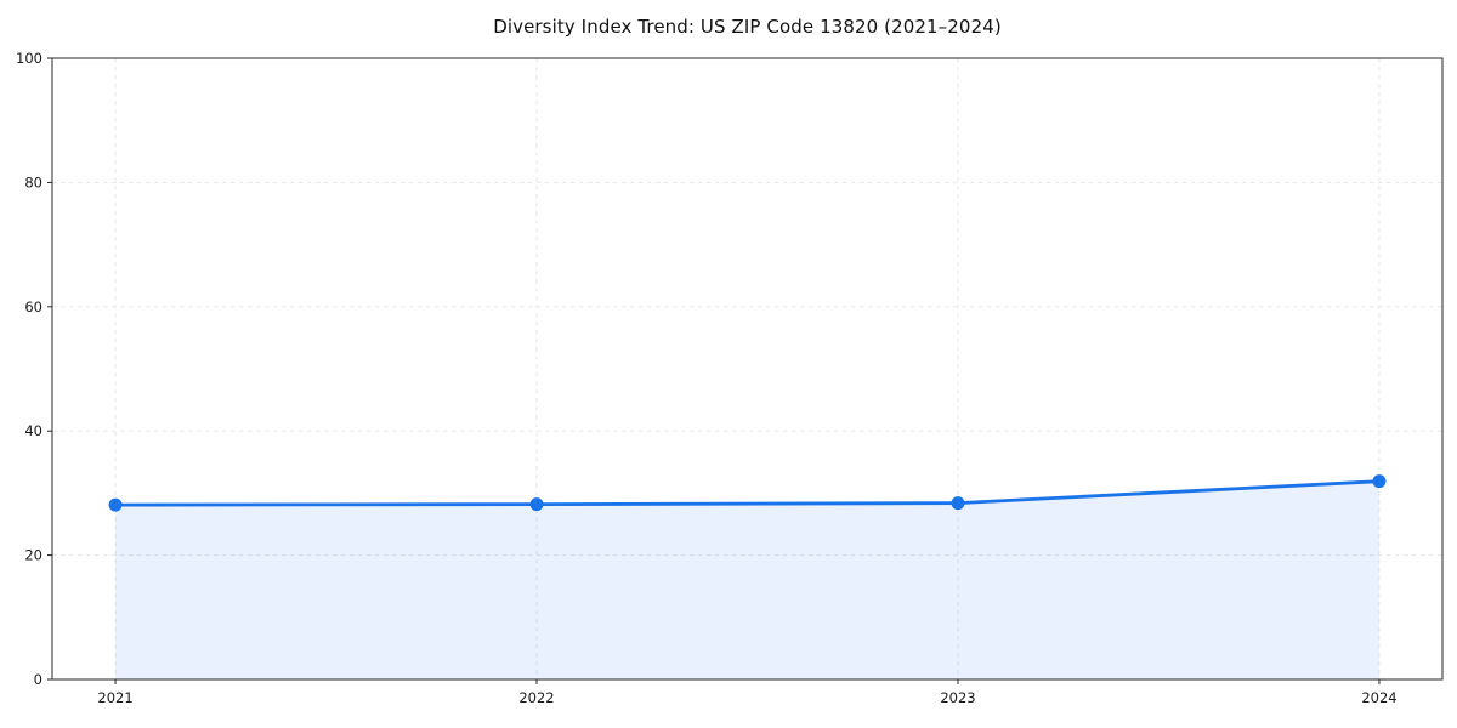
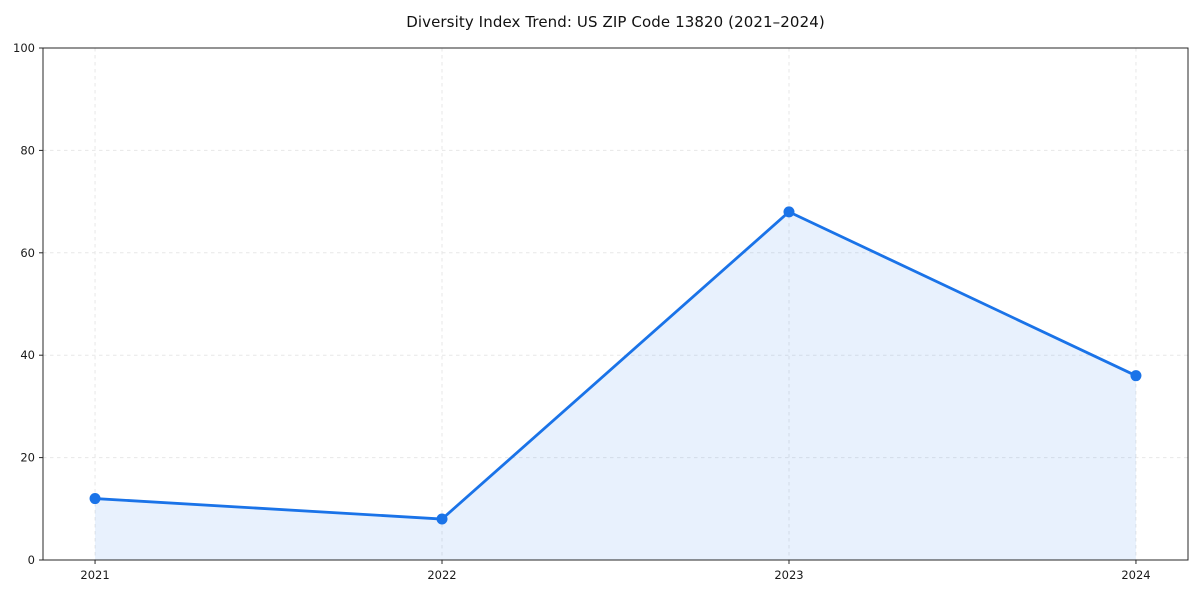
2021: 28 -> 12
2022: 28 -> 8
2023: 28 -> 68
2024: 32 -> 36
